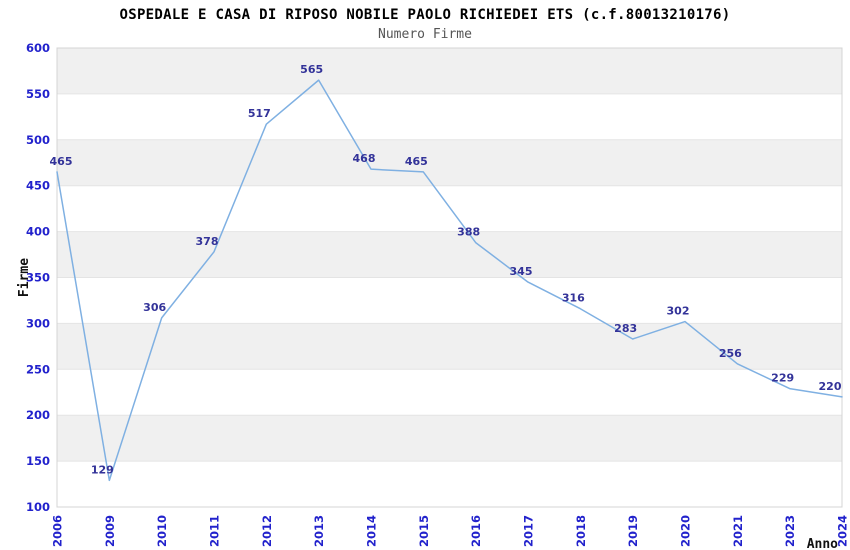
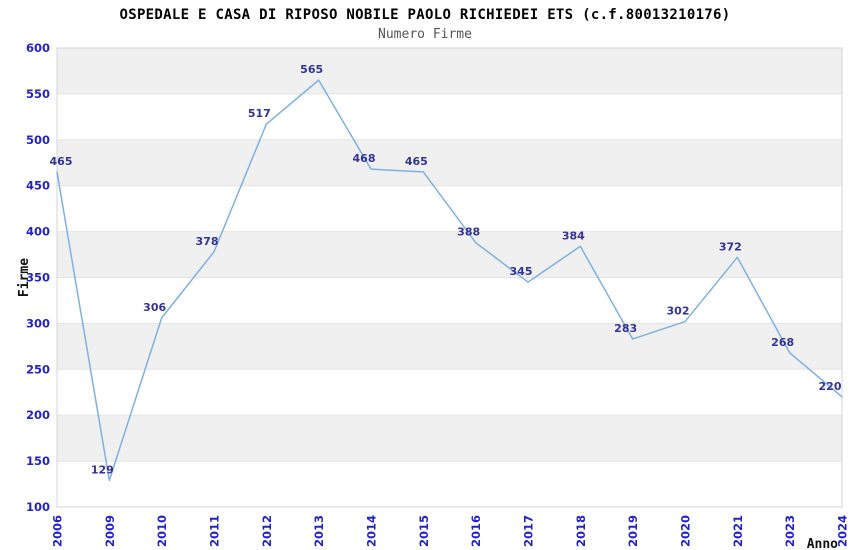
2018: 316 -> 384
2021: 256 -> 372
2023: 229 -> 268
